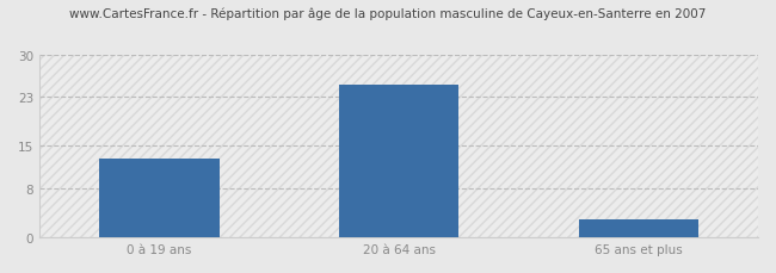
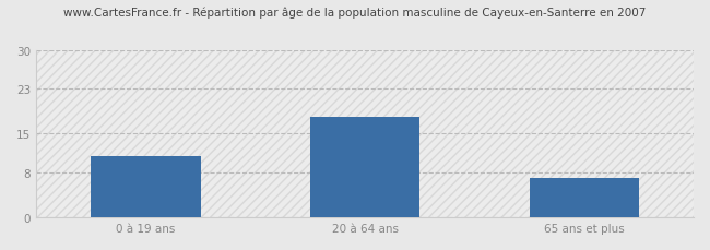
0 à 19 ans: 13 -> 11
20 à 64 ans: 25 -> 18
65 ans et plus: 3 -> 7
